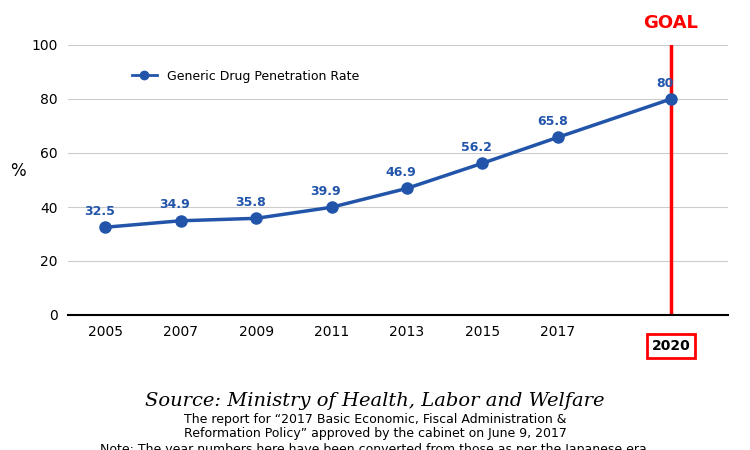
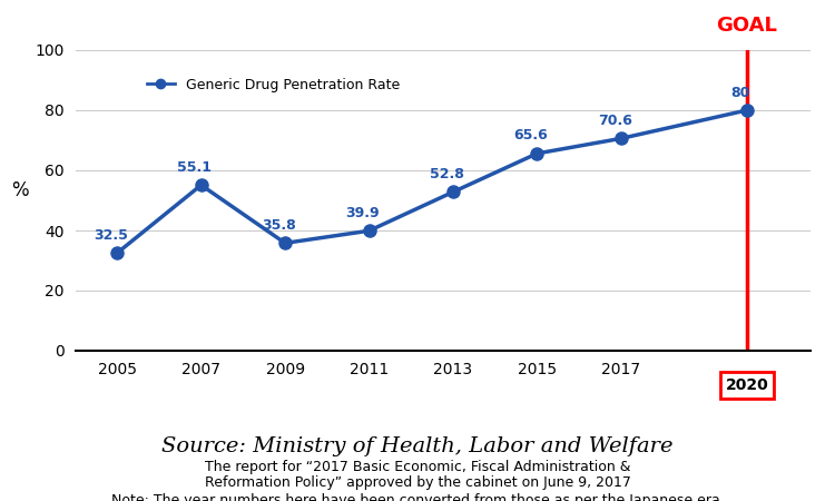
2007: 34.9 -> 55.1
2013: 46.9 -> 52.8
2015: 56.2 -> 65.6
2017: 65.8 -> 70.6
